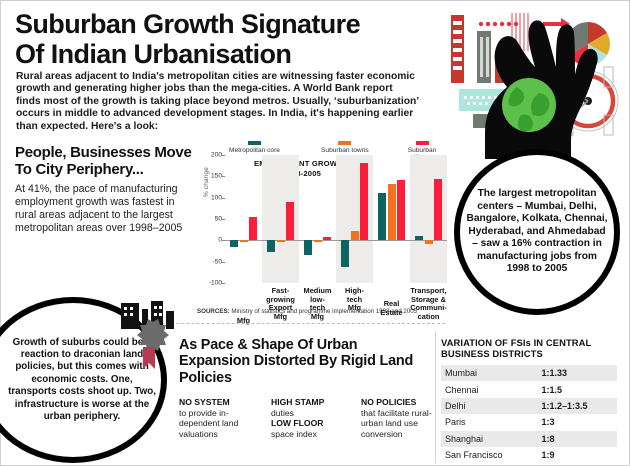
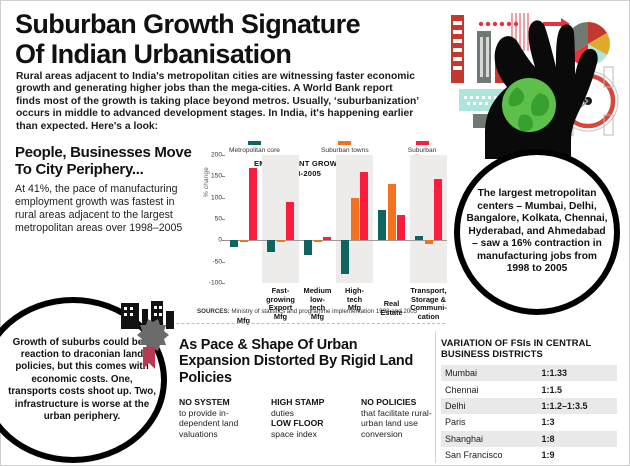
Suburban villages/Mfg: 60 -> 170
Metropolitan core/High-tech Mfg: -60 -> -80
Suburban towns/High-tech Mfg: 20 -> 100
Suburban villages/High-tech Mfg: 180 -> 160
Metropolitan core/Real Estate: 110 -> 70
Suburban villages/Real Estate: 140 -> 60
